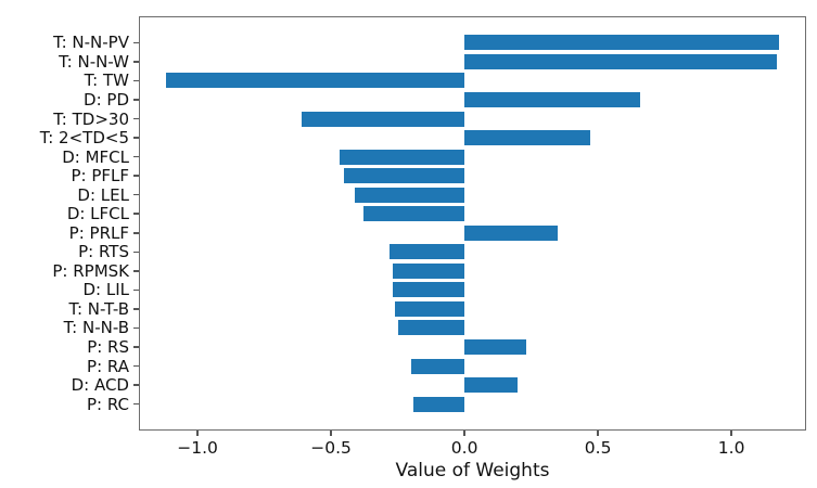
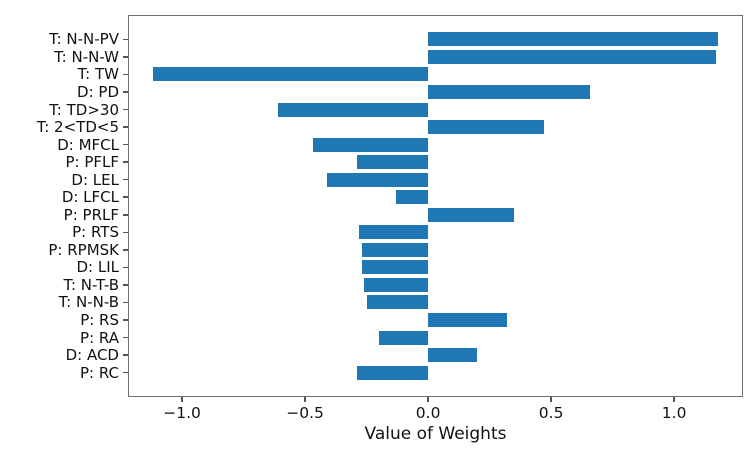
P: PFLF: -0.45 -> -0.29
D: LFCL: -0.38 -> -0.13
P: RS: 0.23 -> 0.32
P: RC: -0.19 -> -0.29
